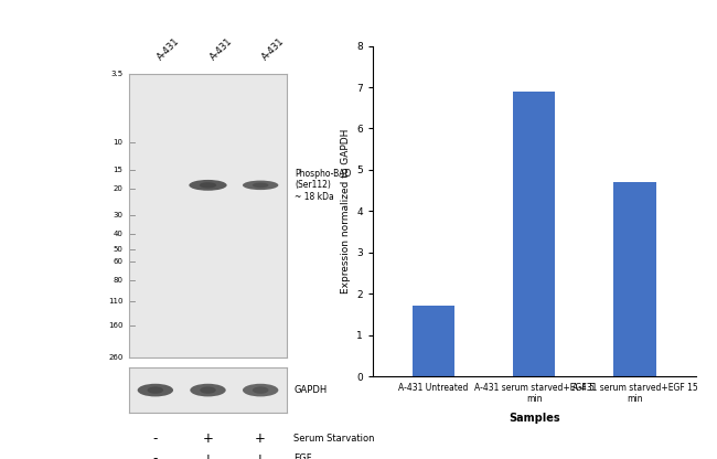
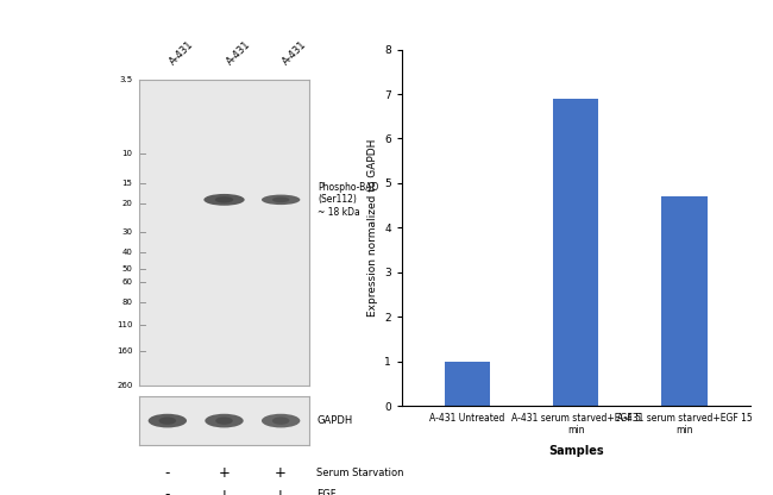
A-431 Untreated: 1.7 -> 1.0
